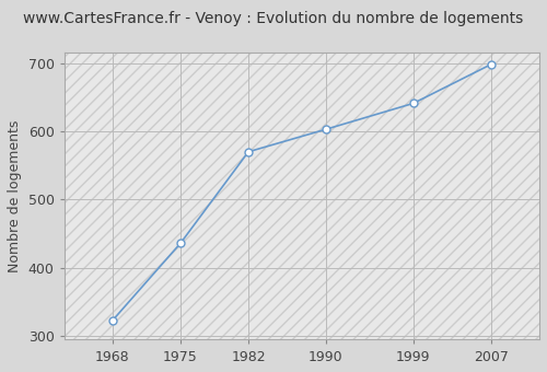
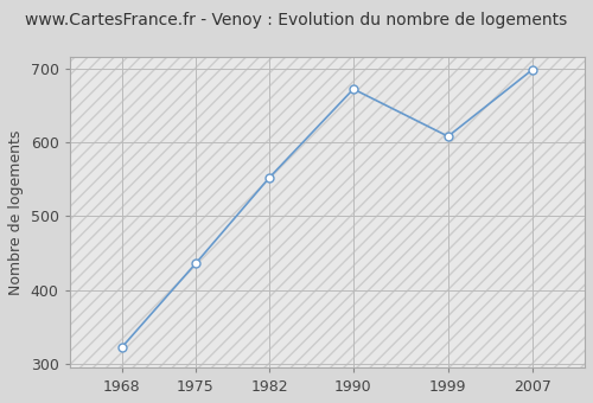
1982: 570 -> 552
1990: 603 -> 672
1999: 641 -> 608
